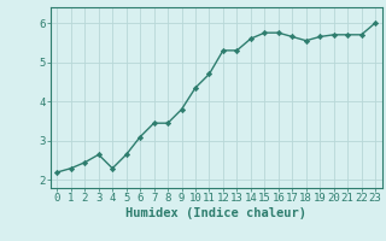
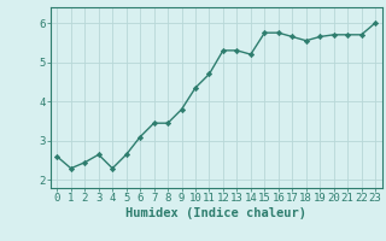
0: 2.20 -> 2.60
14: 5.60 -> 5.20
